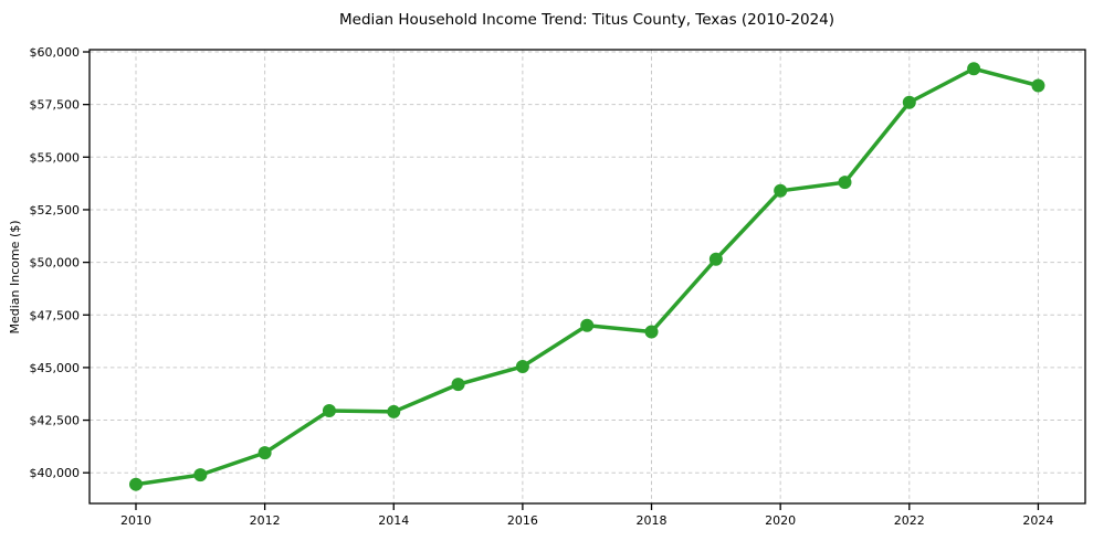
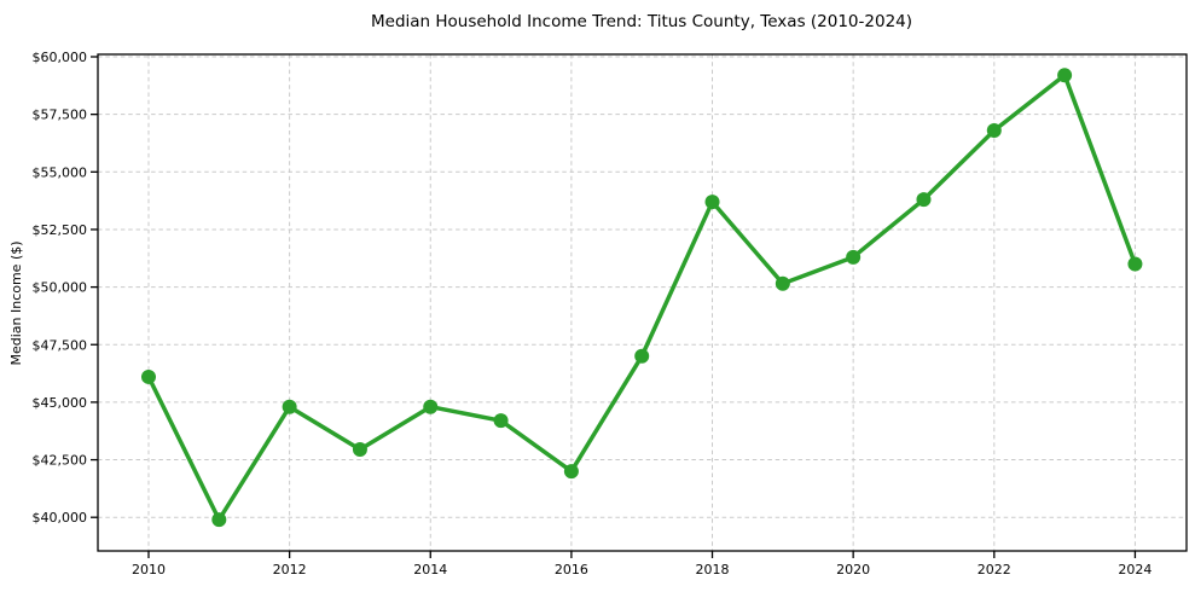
2010: $39400 -> $46100
2012: $41000 -> $44800
2014: $42900 -> $44800
2016: $45000 -> $42000
2018: $46700 -> $53700
2020: $53400 -> $51300
2022: $57600 -> $56800
2024: $58400 -> $51000
